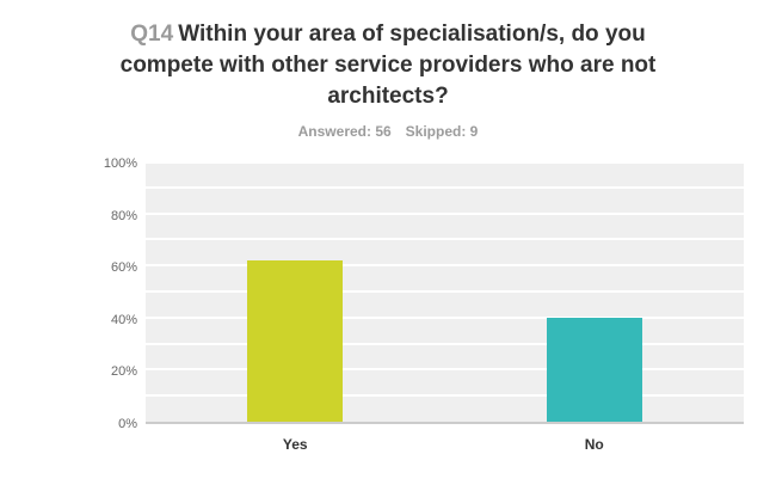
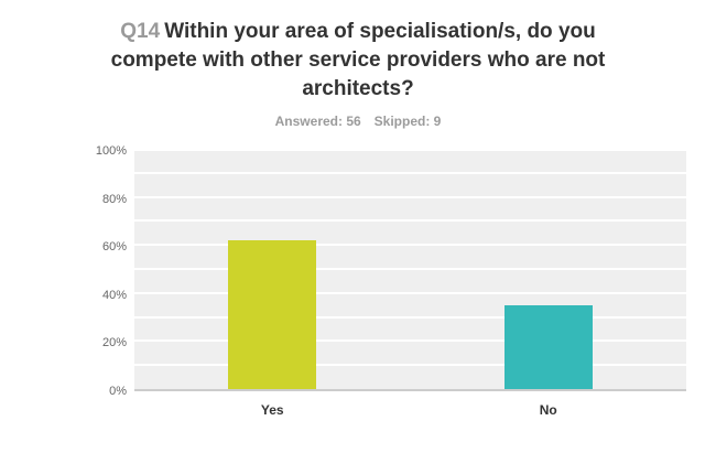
No: 40% -> 35%
